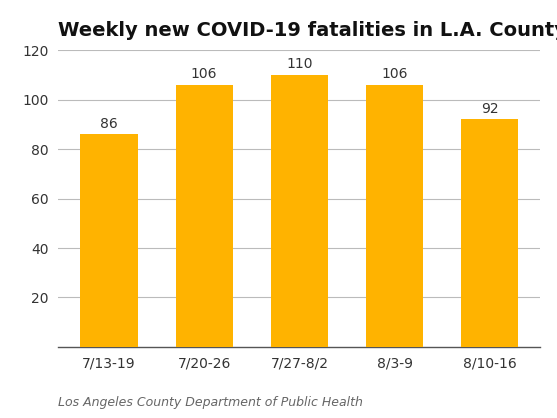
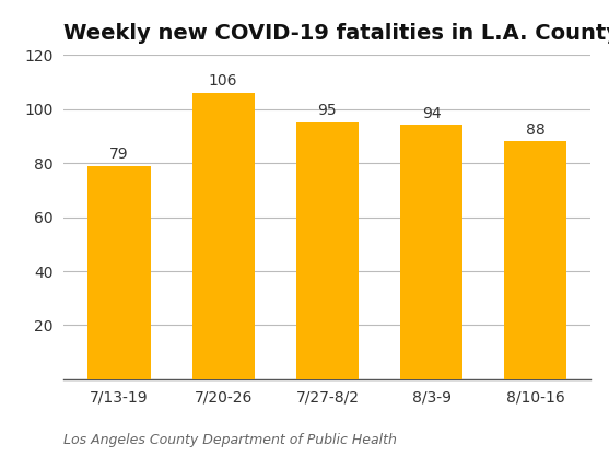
7/13-19: 86 -> 79
7/27-8/2: 110 -> 95
8/3-9: 106 -> 94
8/10-16: 92 -> 88
